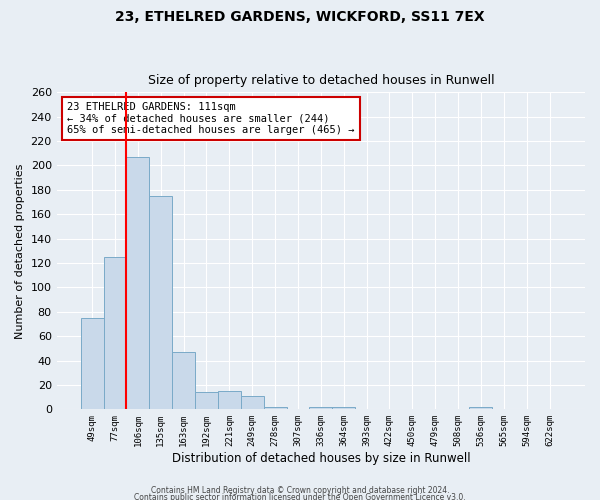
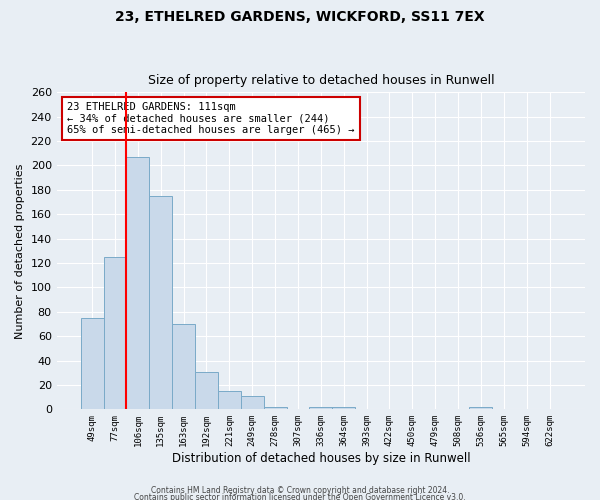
163sqm: 47 -> 70
192sqm: 14 -> 31
